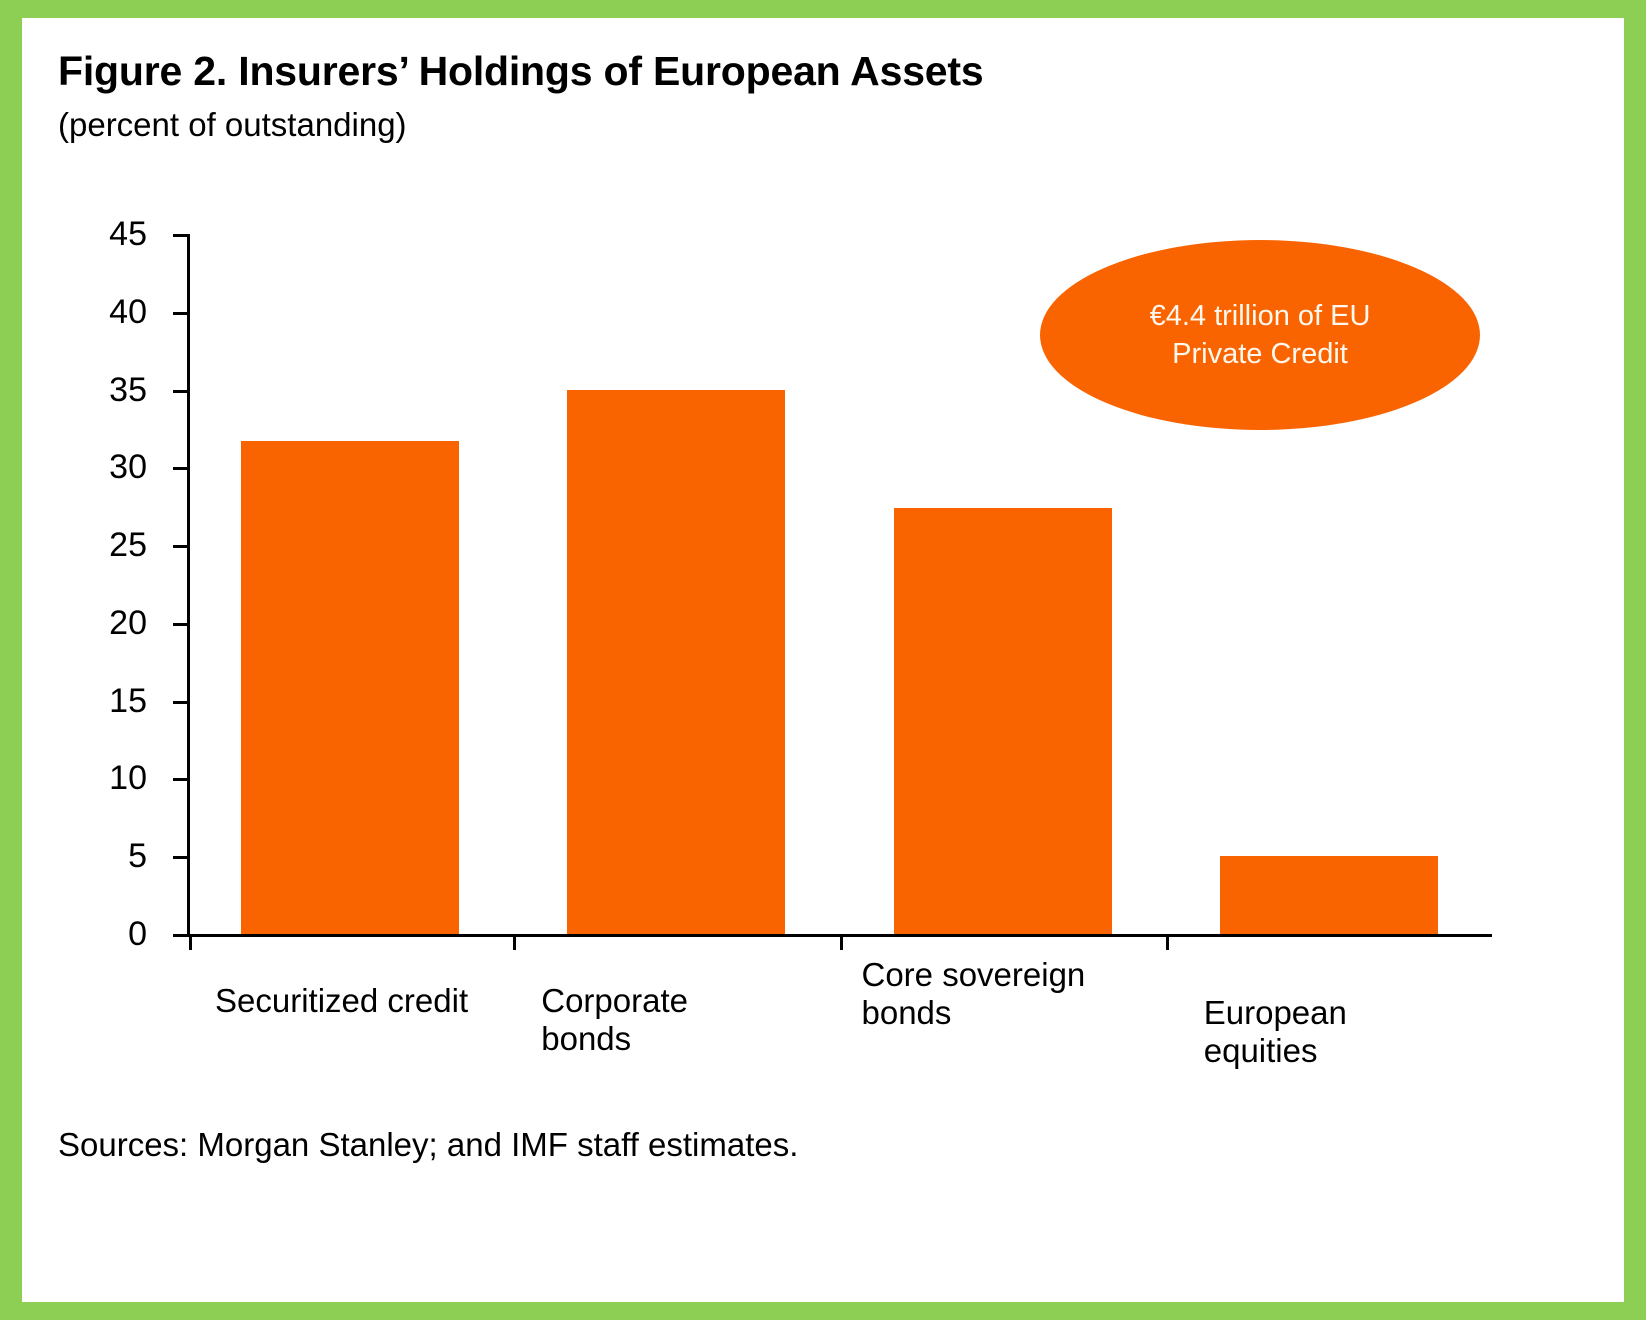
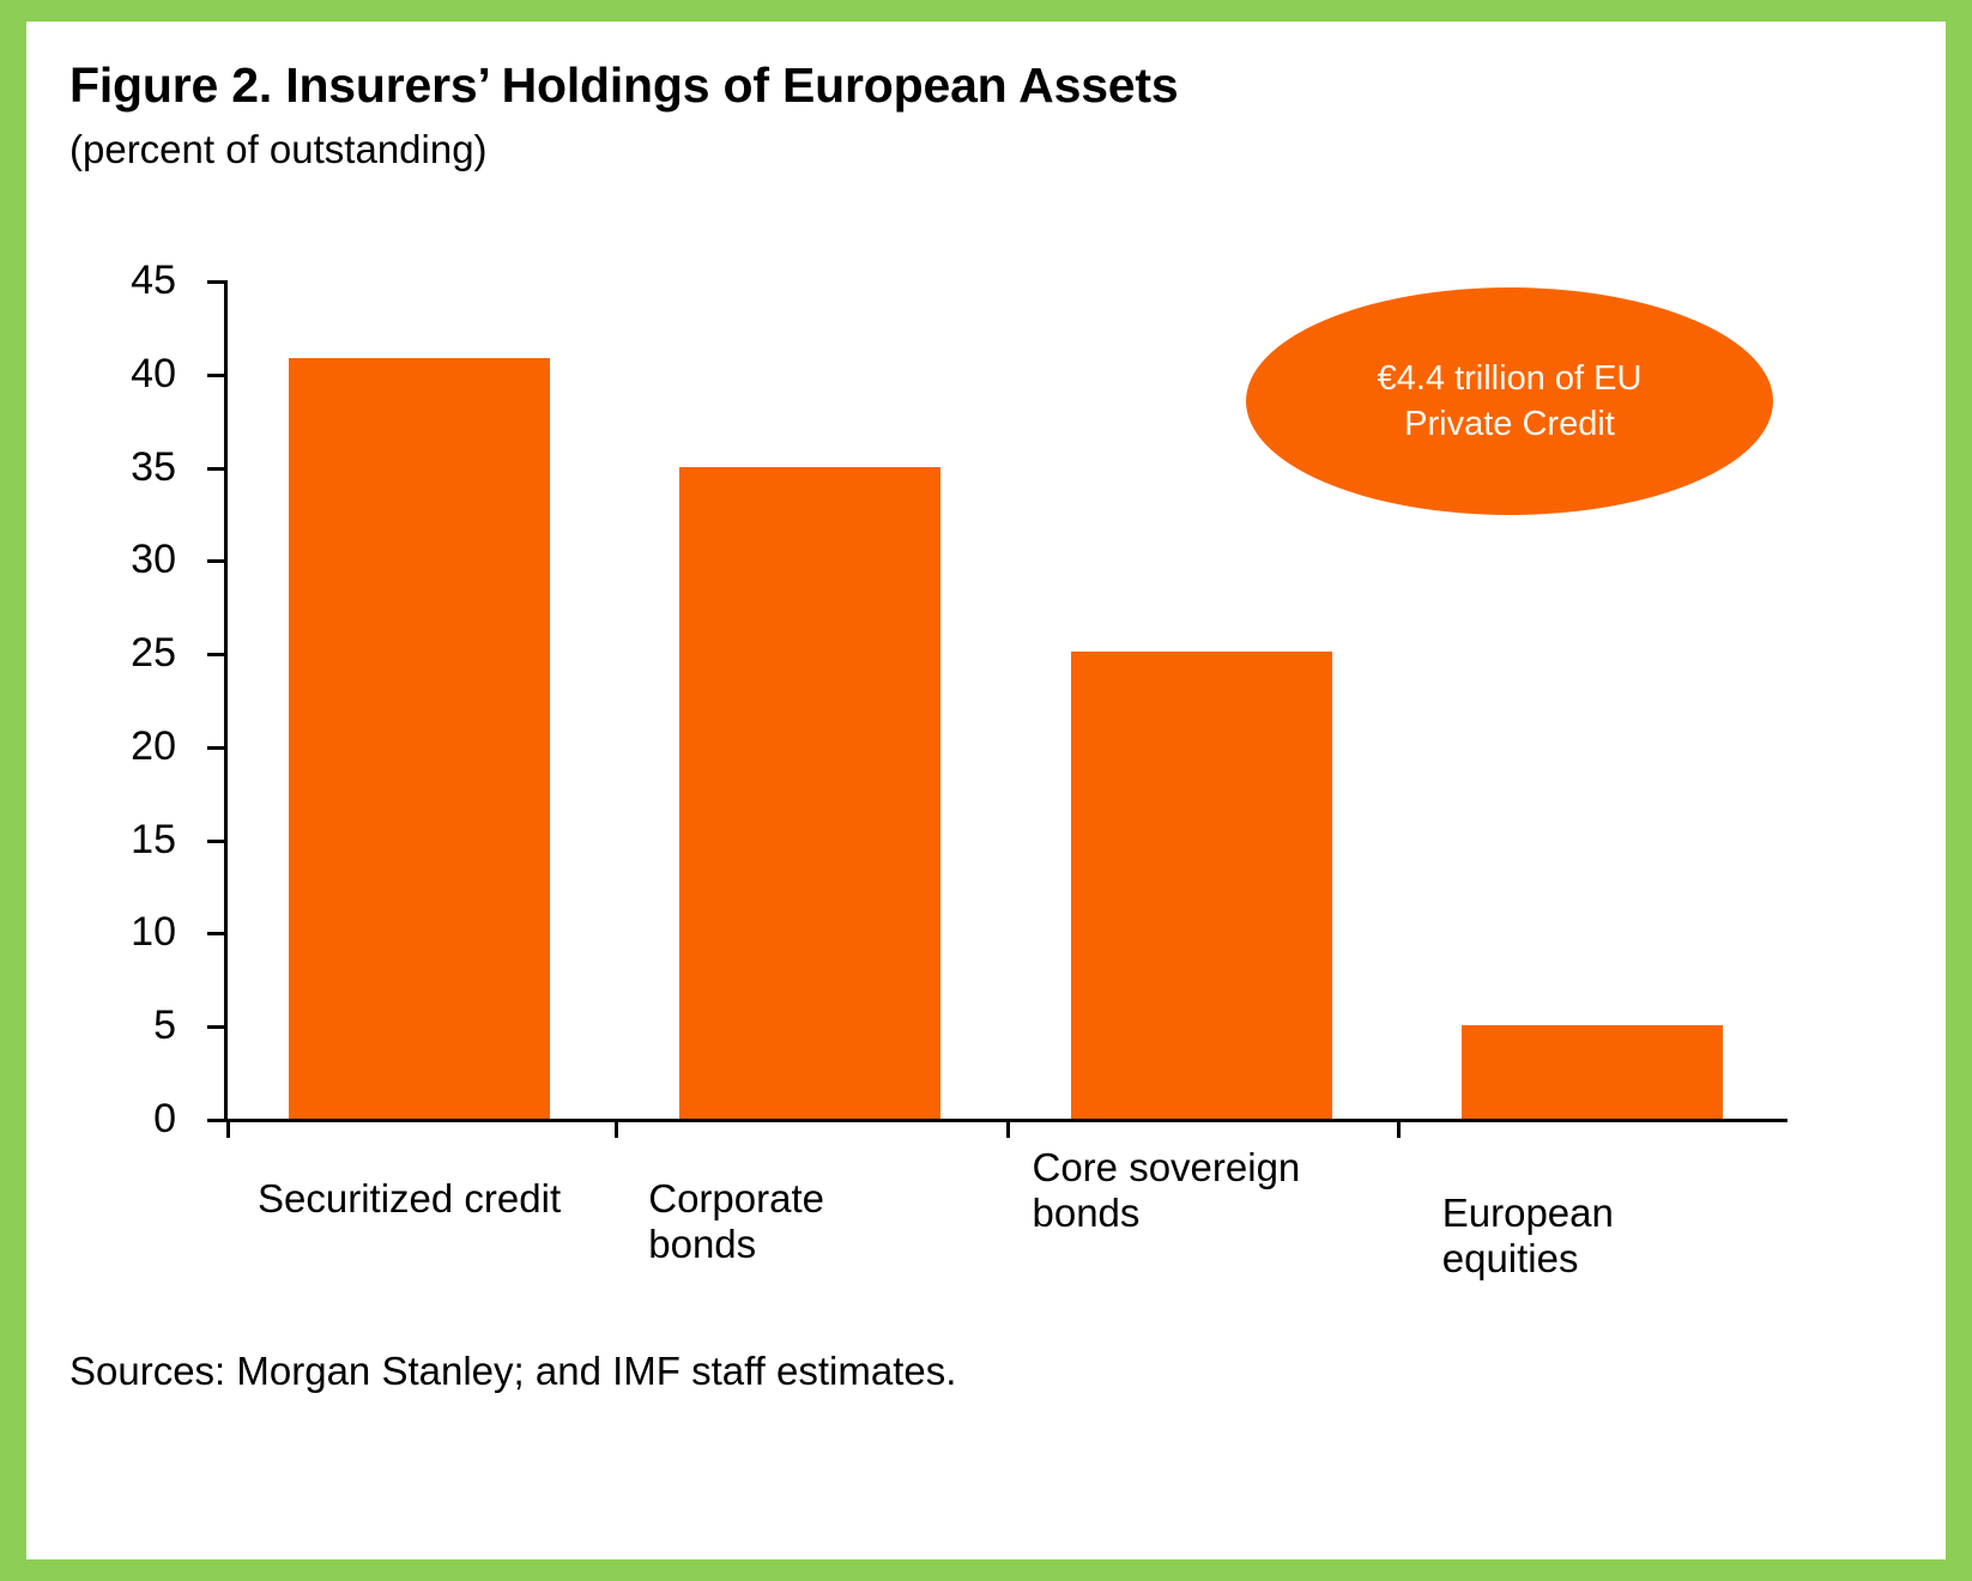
Securitized credit: 31.7 -> 40.8
Core sovereign bonds: 27.4 -> 25.1
